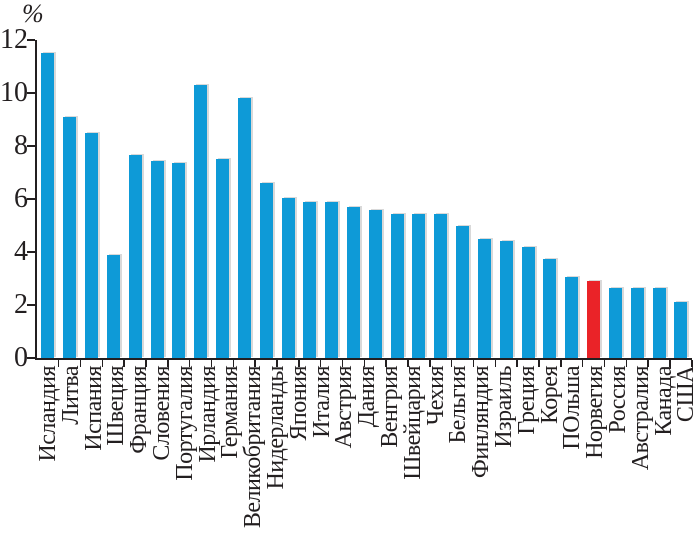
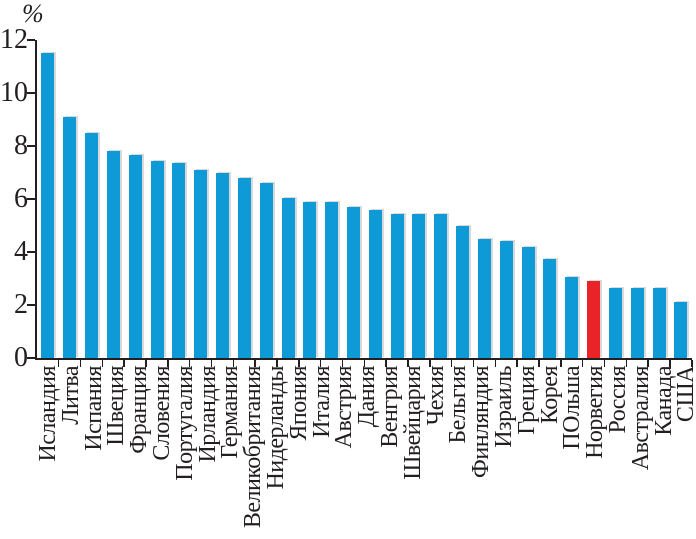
Швеция: 3.9 -> 7.8
Ирландия: 10.3 -> 7.1
Германия: 7.5 -> 7.0
Великобритания: 9.8 -> 6.8
